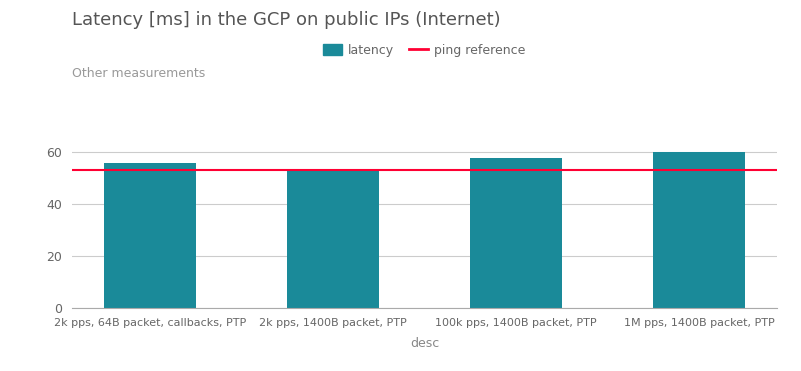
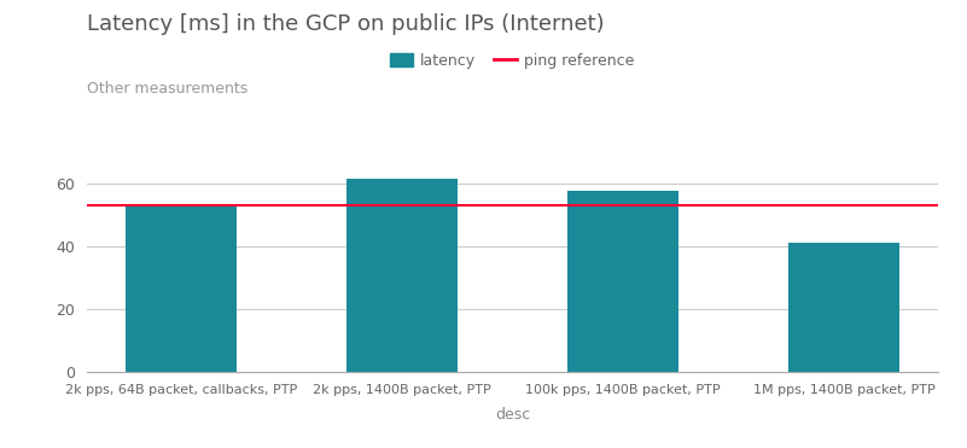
2k pps, 64B packet, callbacks, PTP: 55.5 -> 53.5
2k pps, 1400B packet, PTP: 52.5 -> 61.5
1M pps, 1400B packet, PTP: 60.0 -> 41.0
